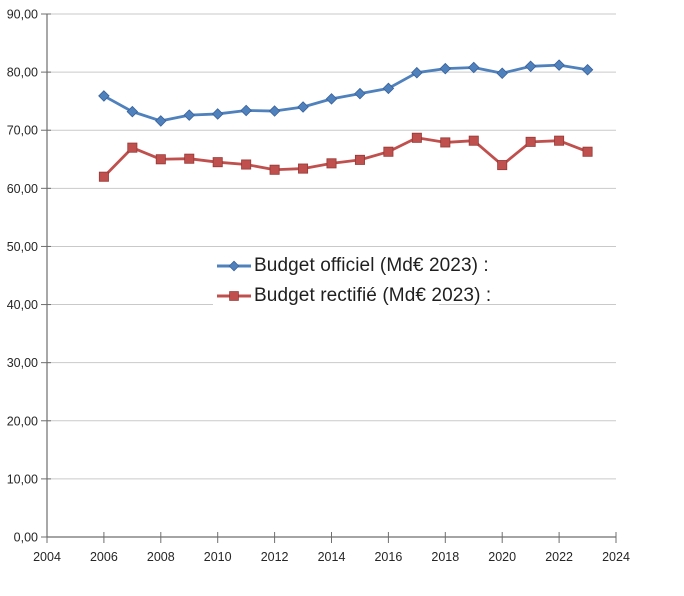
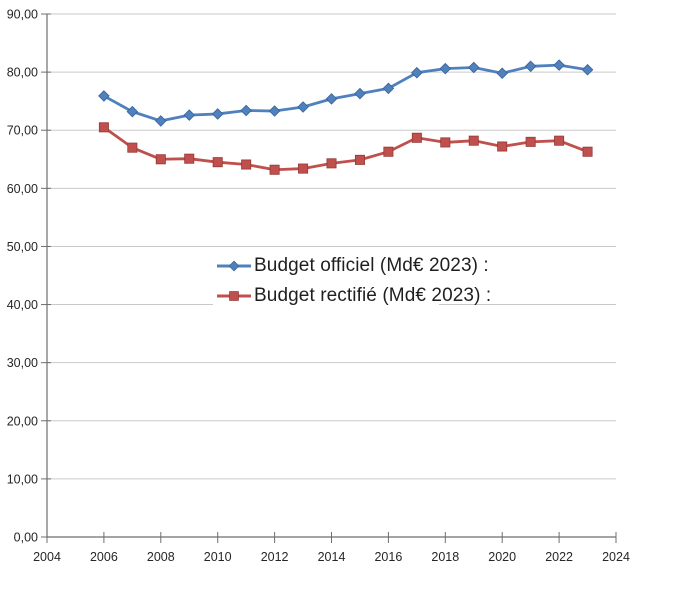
Budget rectifié (Md€ 2023) :/2006: 62 -> 70
Budget rectifié (Md€ 2023) :/2020: 64 -> 67
